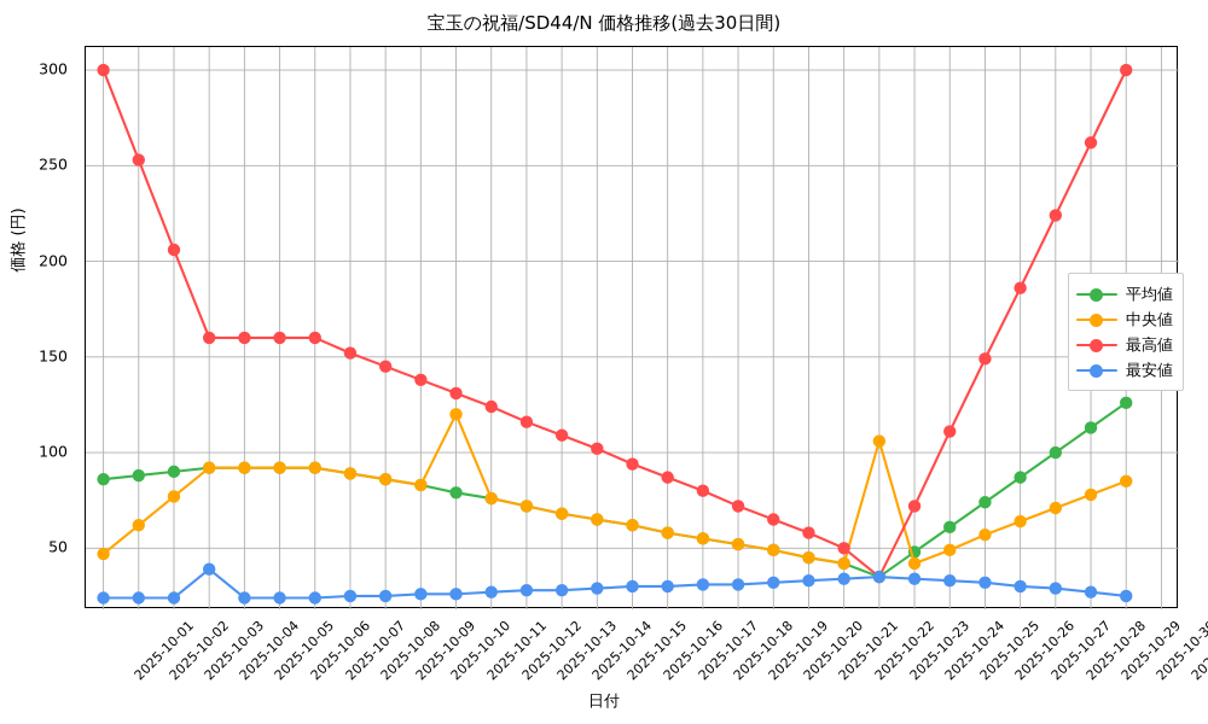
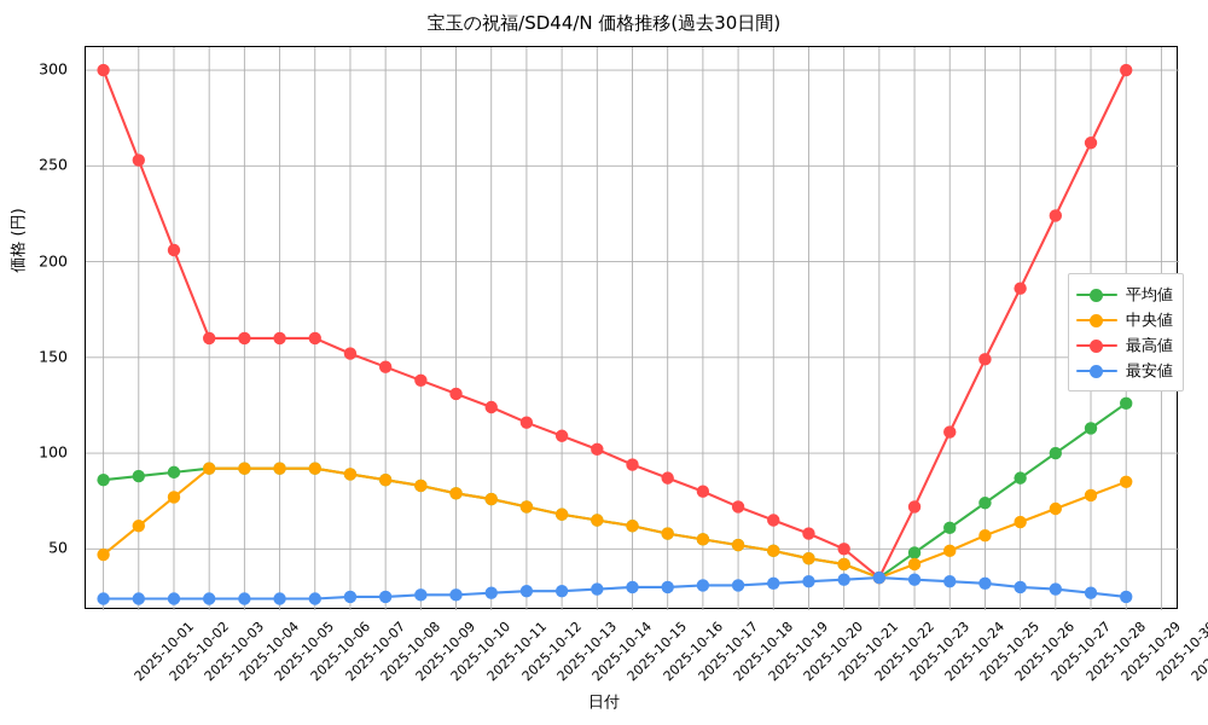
最安値/2025-10-04: 39 -> 24
中央値/2025-10-11: 120 -> 79
中央値/2025-10-23: 106 -> 35
